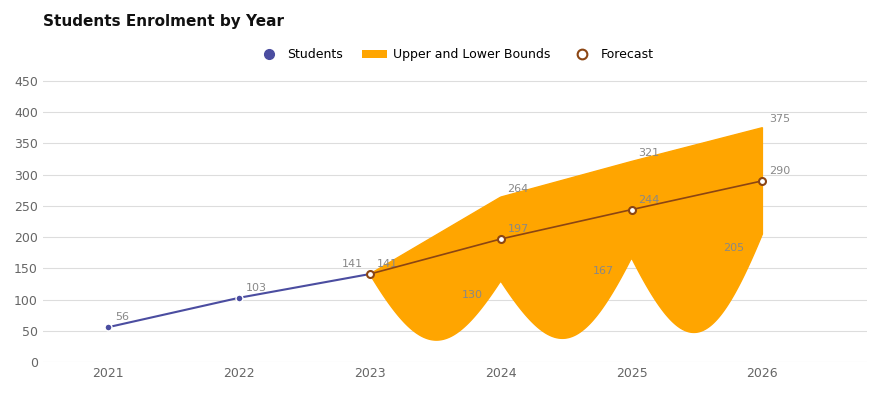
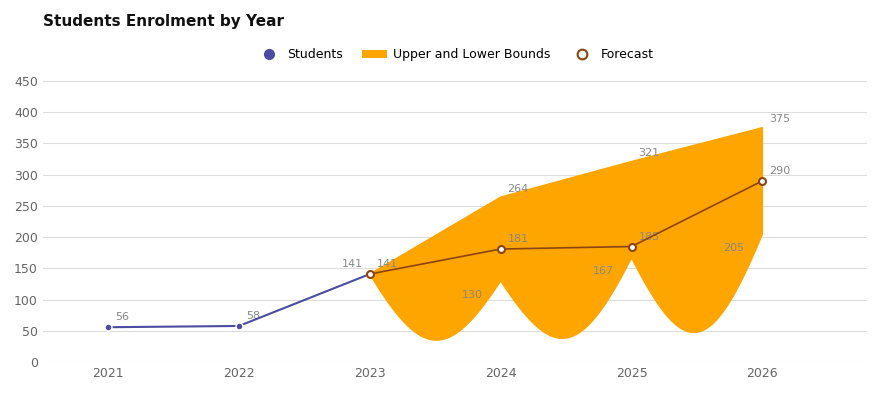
Students/2022: 103 -> 58
Forecast/2024: 197 -> 181
Forecast/2025: 244 -> 185
